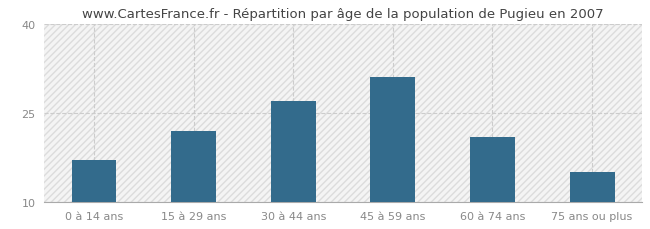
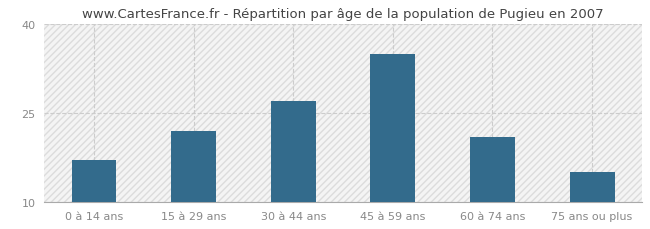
45 à 59 ans: 31 -> 35
